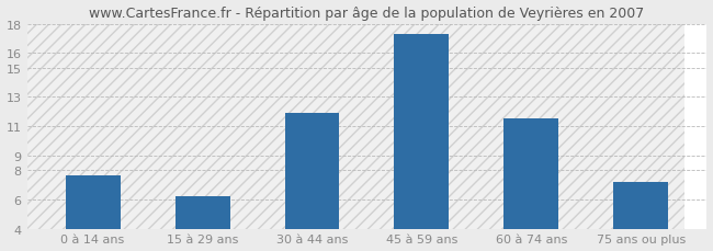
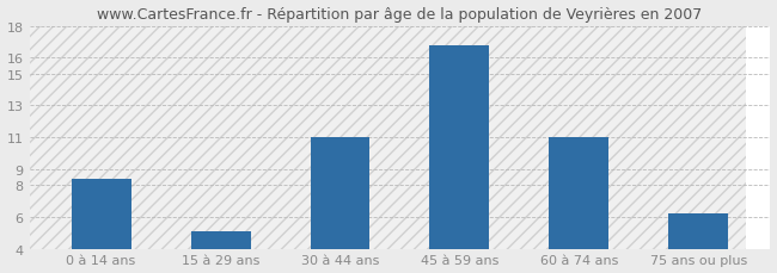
0 à 14 ans: 7.6 -> 8.4
15 à 29 ans: 6.2 -> 5.1
30 à 44 ans: 11.9 -> 11.0
45 à 59 ans: 17.3 -> 16.8
60 à 74 ans: 11.5 -> 11.0
75 ans ou plus: 7.2 -> 6.2
